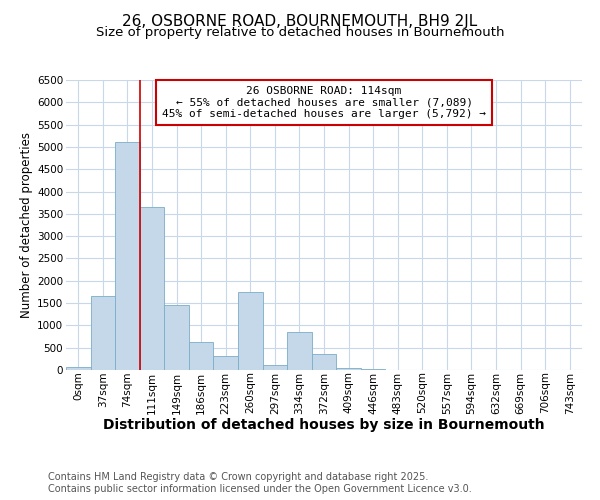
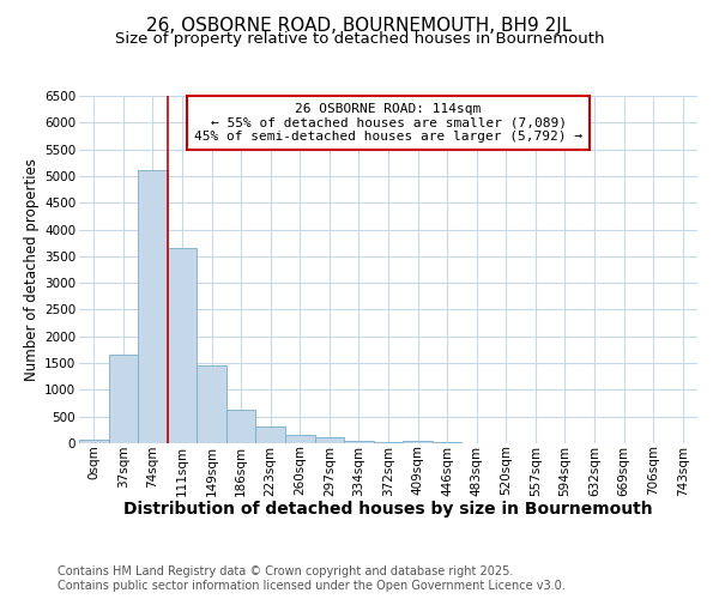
260sqm: 1750 -> 160
334sqm: 850 -> 50
372sqm: 350 -> 30
